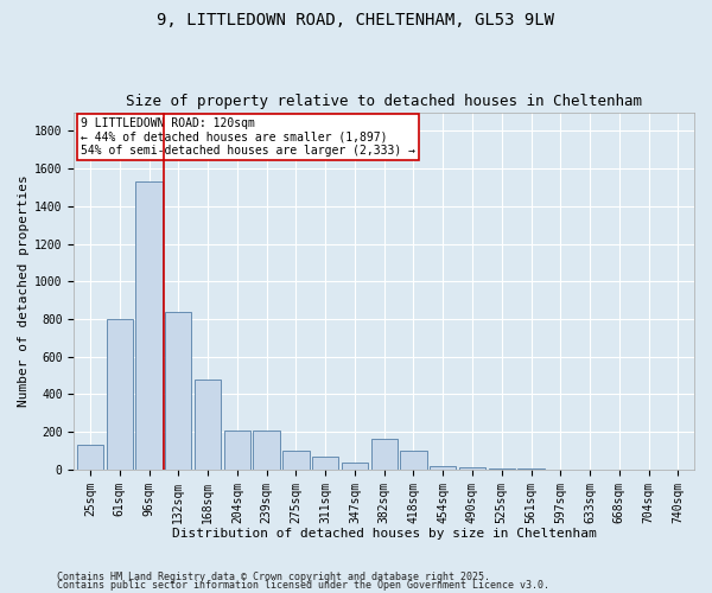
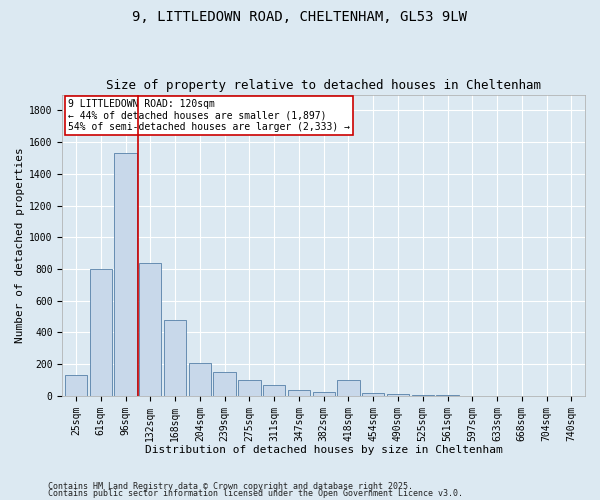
239sqm: 210 -> 150
382sqm: 160 -> 20
